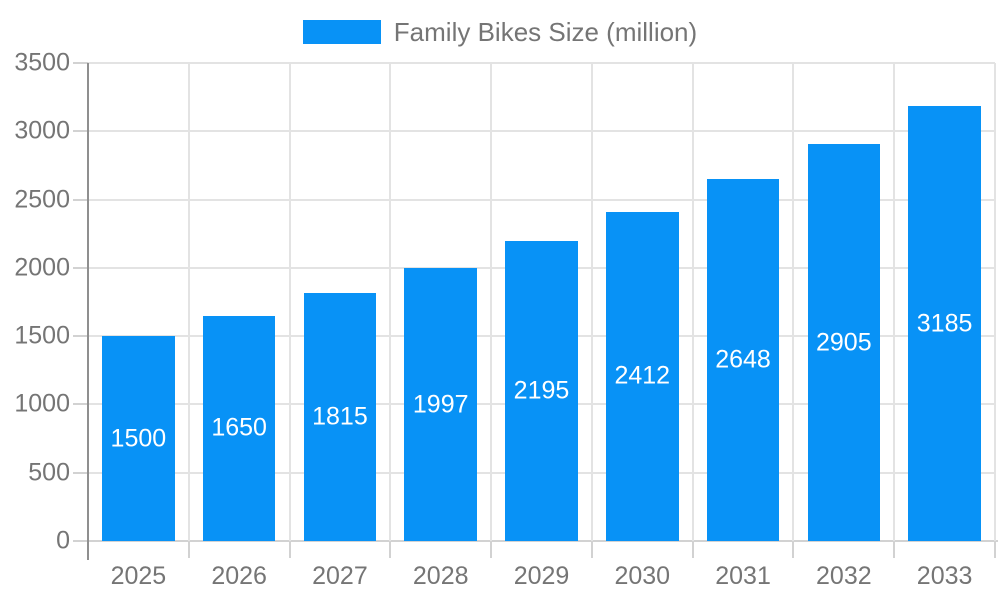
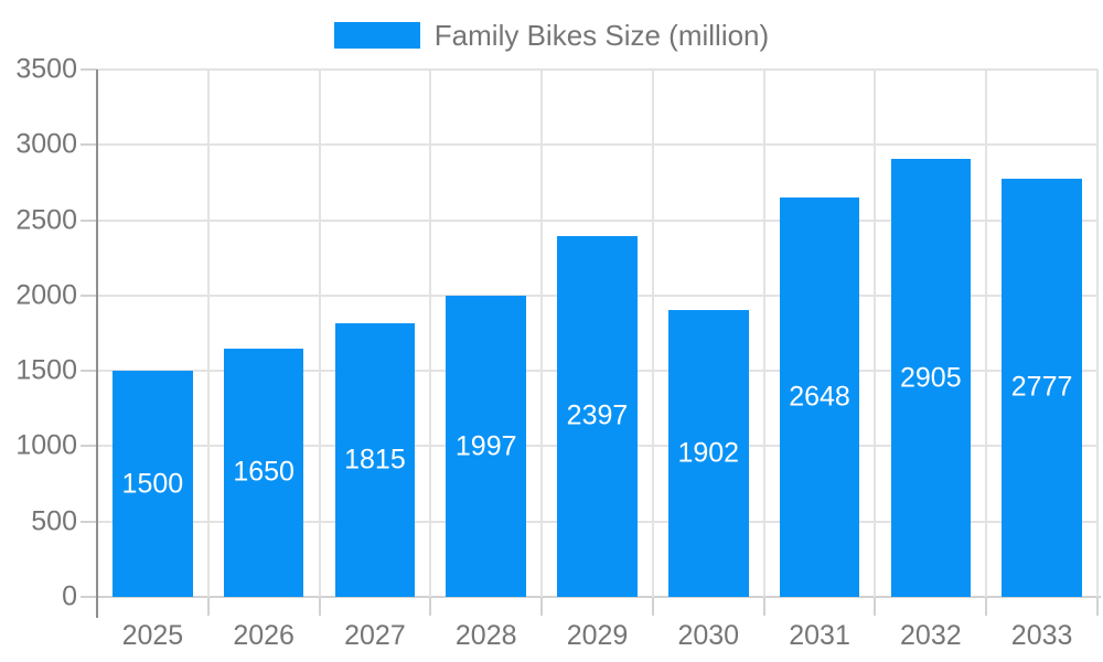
2029: 2195 -> 2397
2030: 2412 -> 1902
2033: 3185 -> 2777
